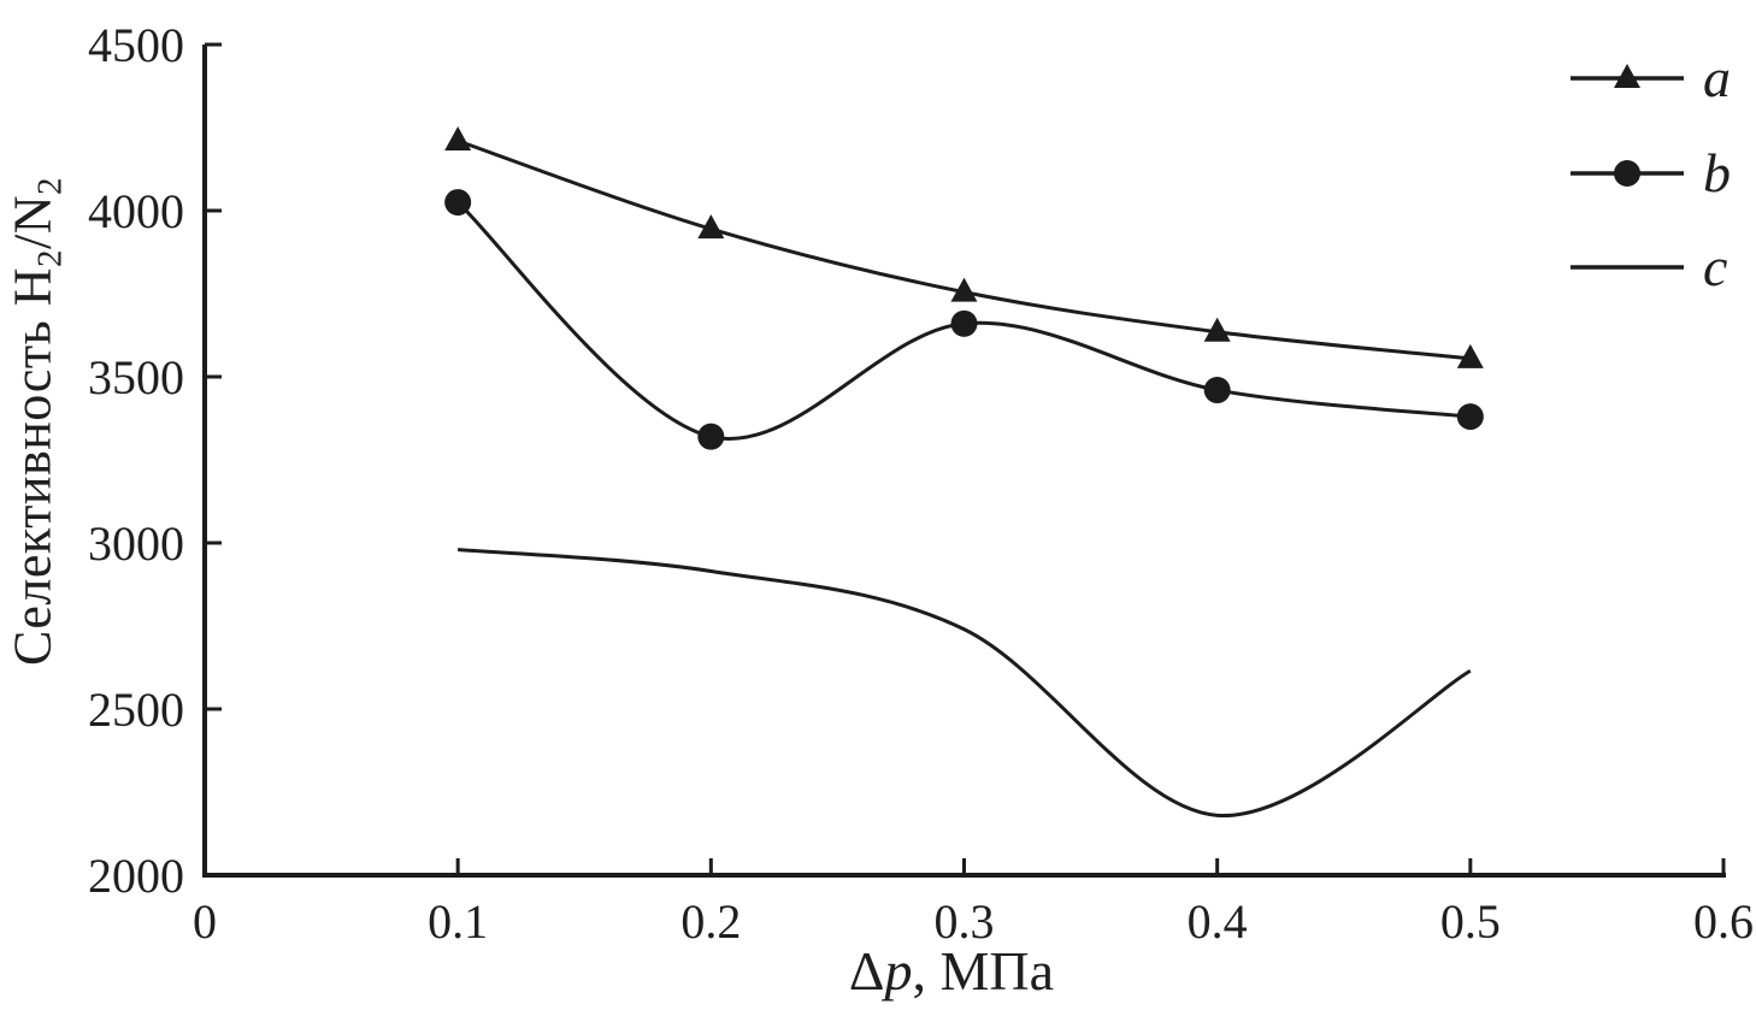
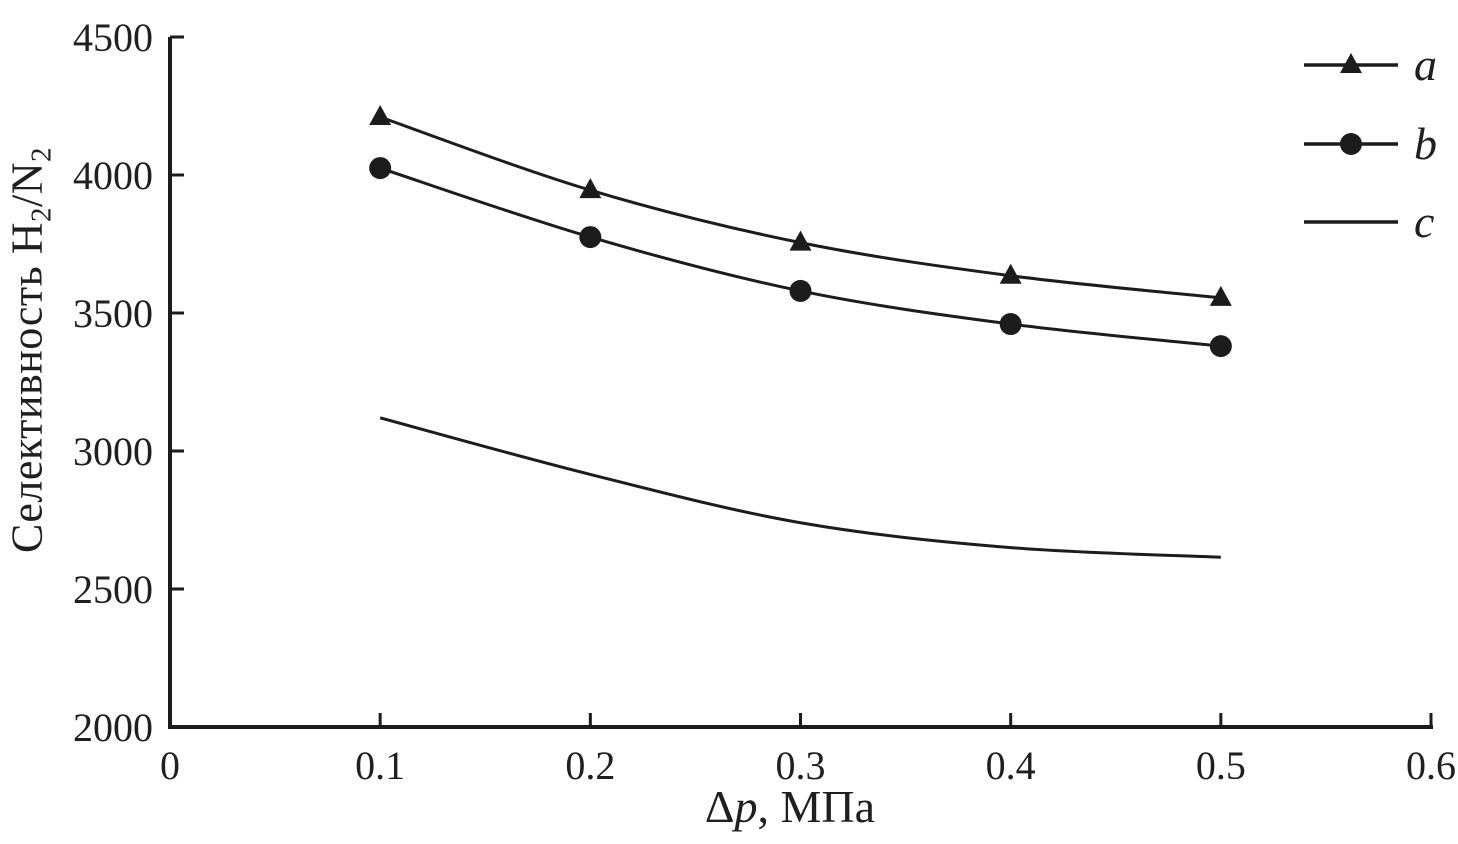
c/0.1: 2980 -> 3120
b/0.2: 3320 -> 3780
b/0.3: 3660 -> 3580
c/0.4: 2180 -> 2650
